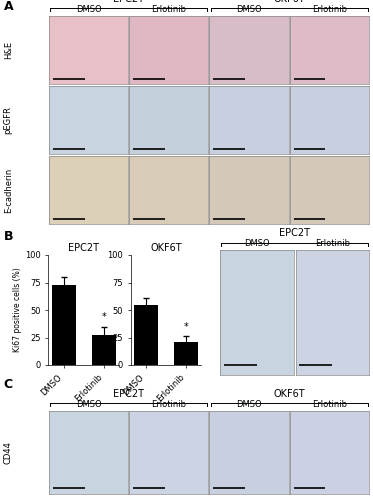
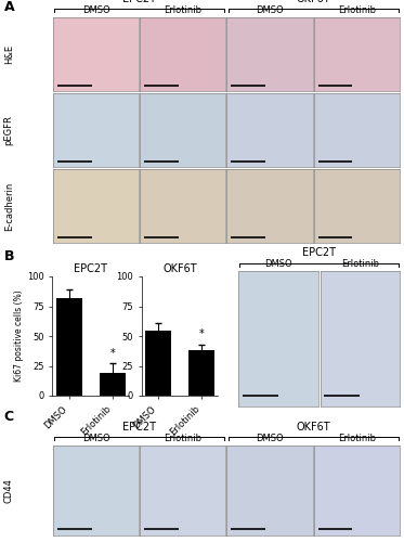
EPC2T/DMSO: 73 -> 82
EPC2T/Erlotinib: 27 -> 19
OKF6T/Erlotinib: 21 -> 38
